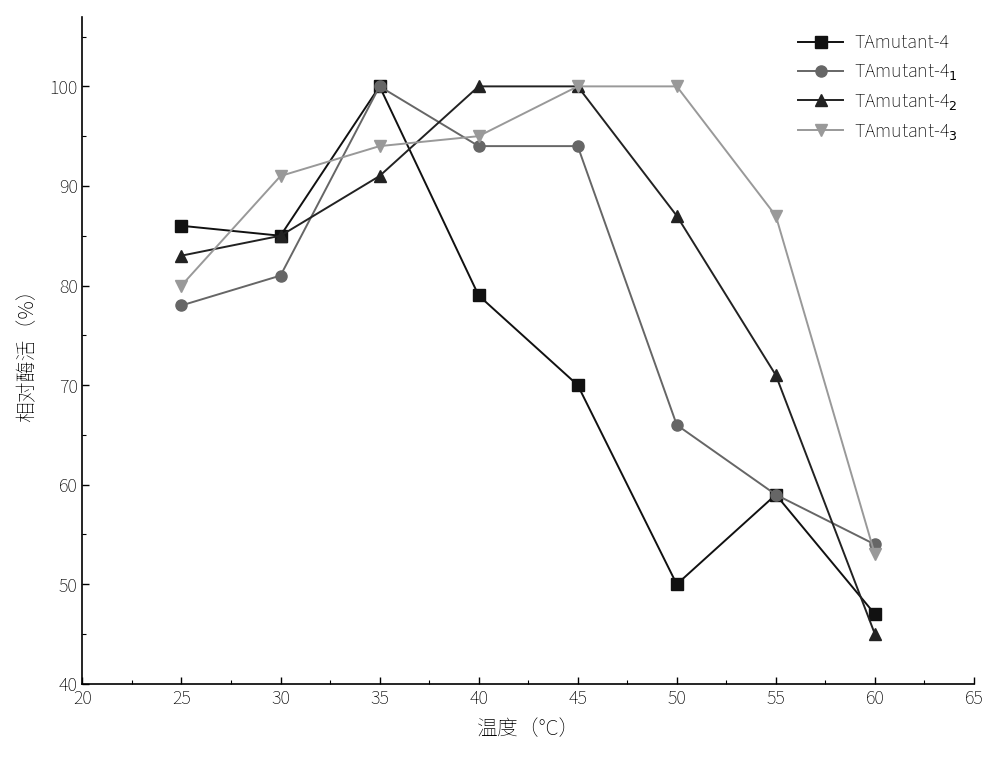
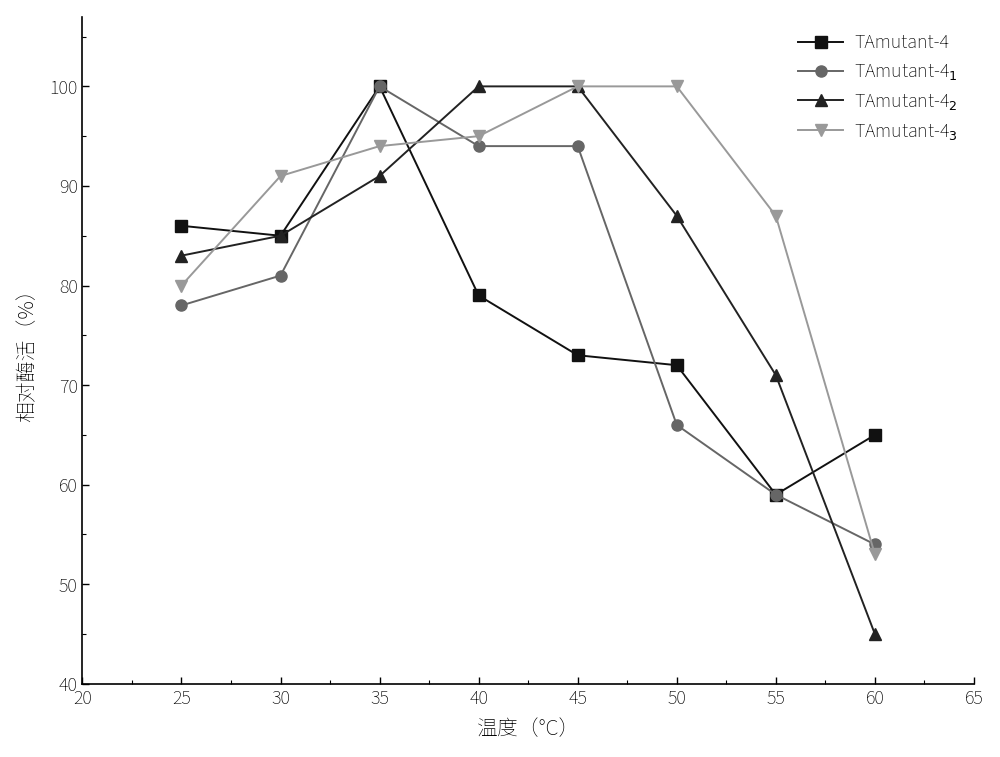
TAmutant-4/45: 70 -> 73
TAmutant-4/50: 50 -> 72
TAmutant-4/60: 47 -> 65
